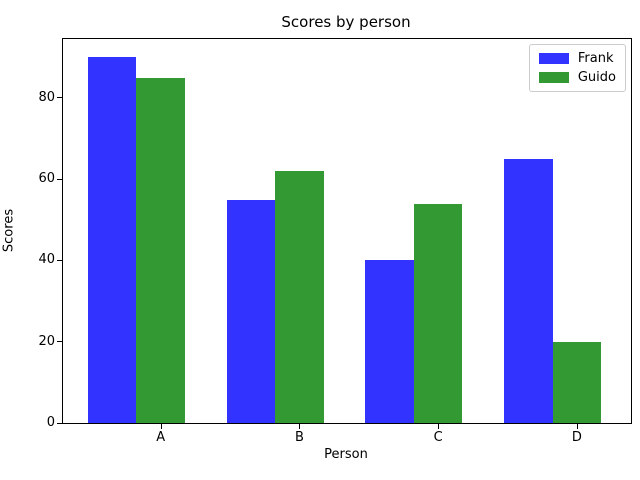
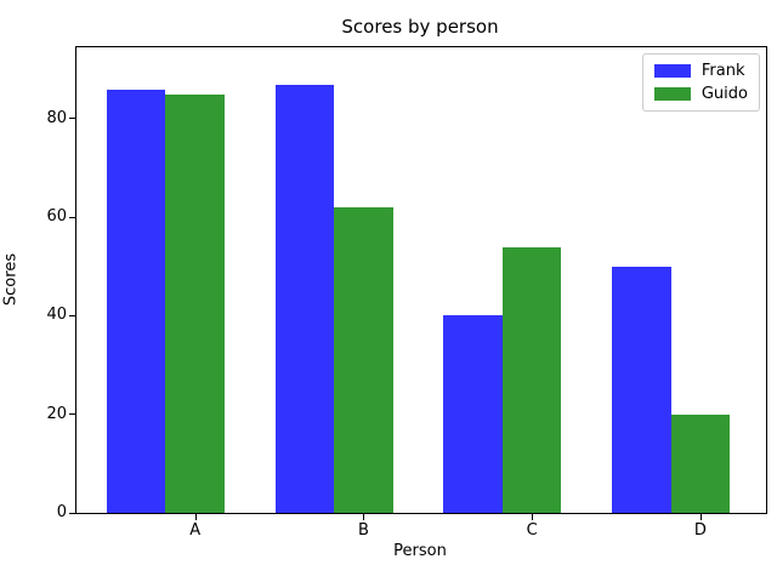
Frank/A: 90 -> 86
Frank/B: 55 -> 87
Frank/D: 65 -> 50
